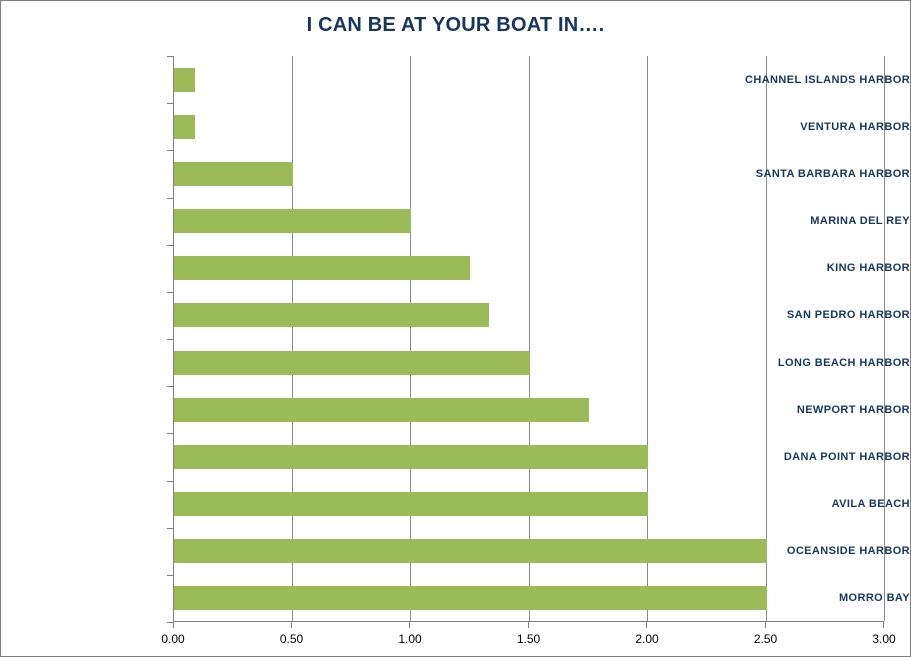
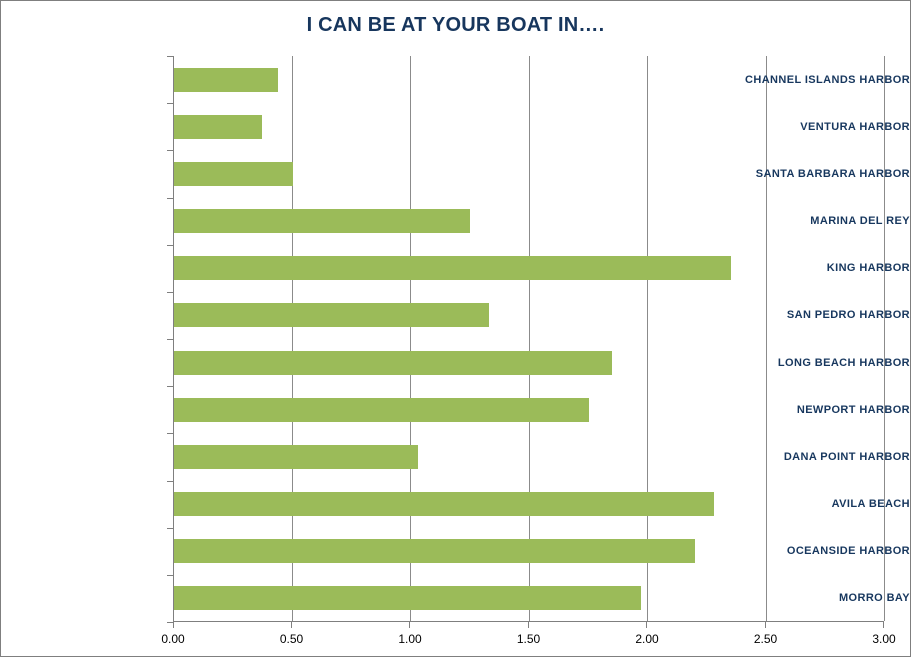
CHANNEL ISLANDS HARBOR: 0.09 -> 0.44
VENTURA HARBOR: 0.09 -> 0.37
MARINA DEL REY: 1.00 -> 1.25
KING HARBOR: 1.25 -> 2.35
LONG BEACH HARBOR: 1.50 -> 1.85
DANA POINT HARBOR: 2.00 -> 1.03
AVILA BEACH: 2.00 -> 2.28
OCEANSIDE HARBOR: 2.50 -> 2.20
MORRO BAY: 2.50 -> 1.97
